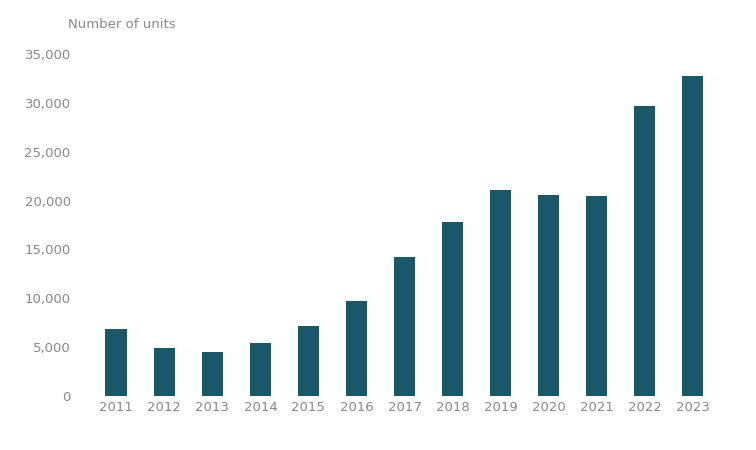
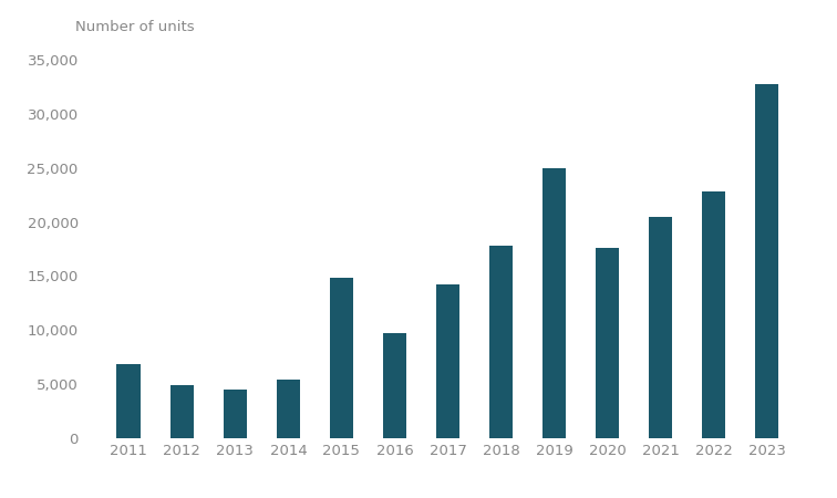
2015: 7,200 -> 14,800
2019: 21,100 -> 25,000
2020: 20,600 -> 17,600
2022: 29,700 -> 22,800
